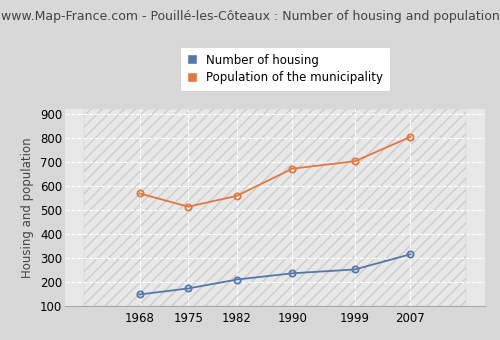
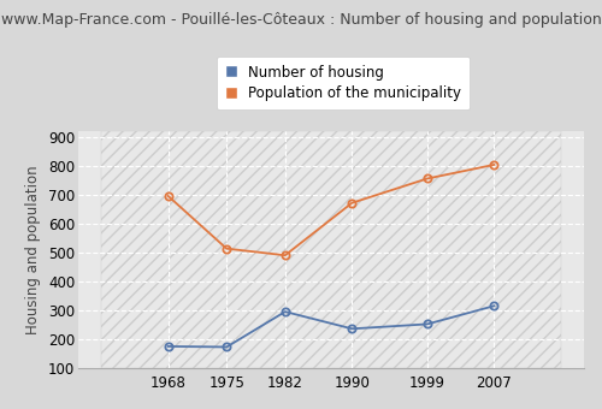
Number of housing/1968: 148 -> 175
Population of the municipality/1968: 568 -> 695
Number of housing/1982: 210 -> 295
Population of the municipality/1982: 558 -> 490
Population of the municipality/1999: 702 -> 755
